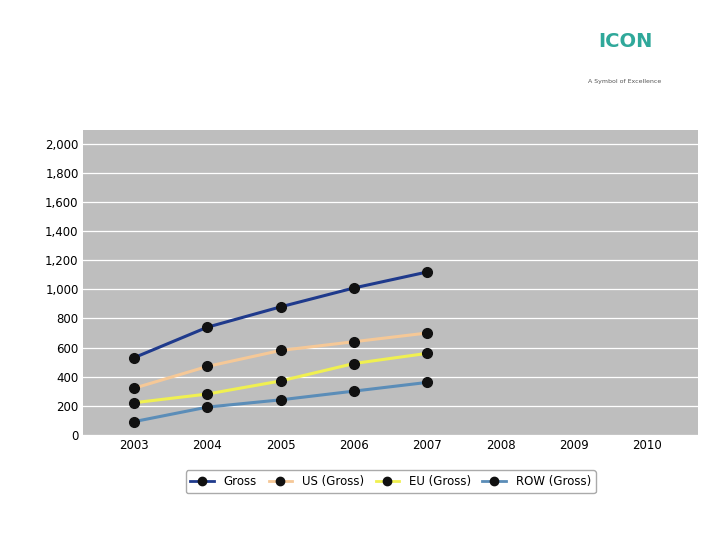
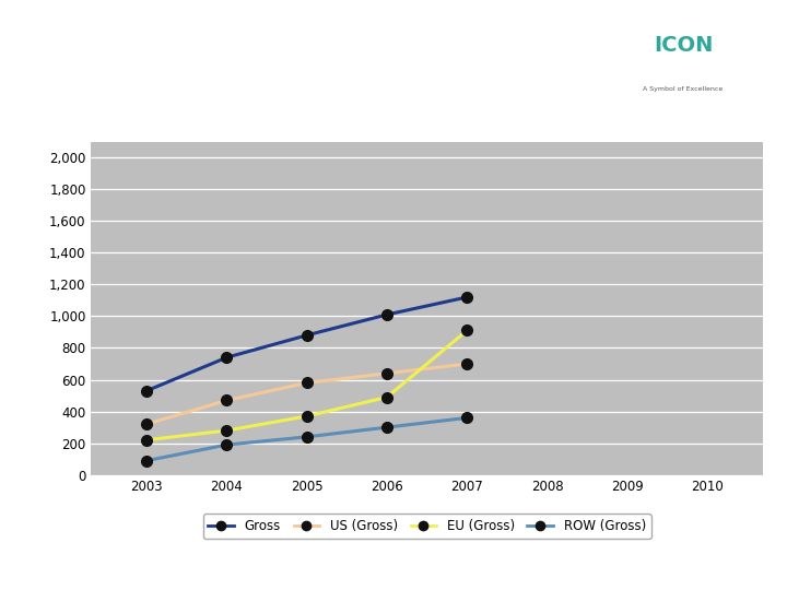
EU (Gross)/2007: 560 -> 910
